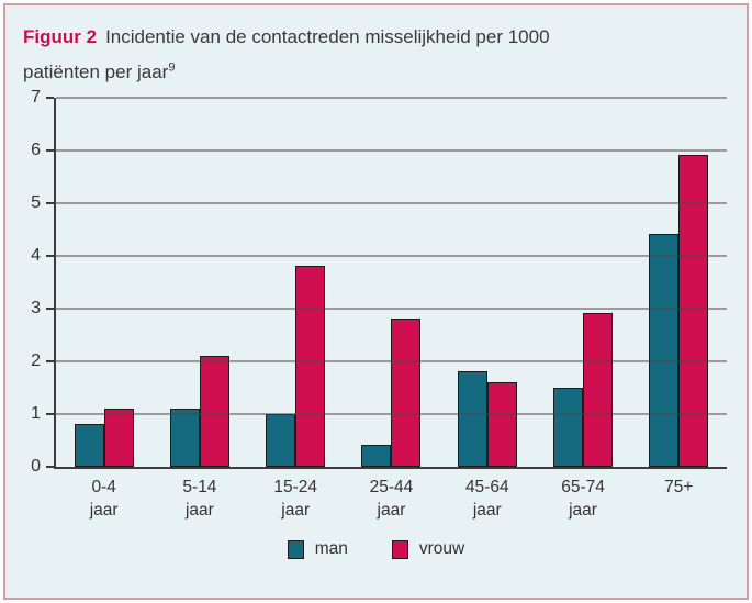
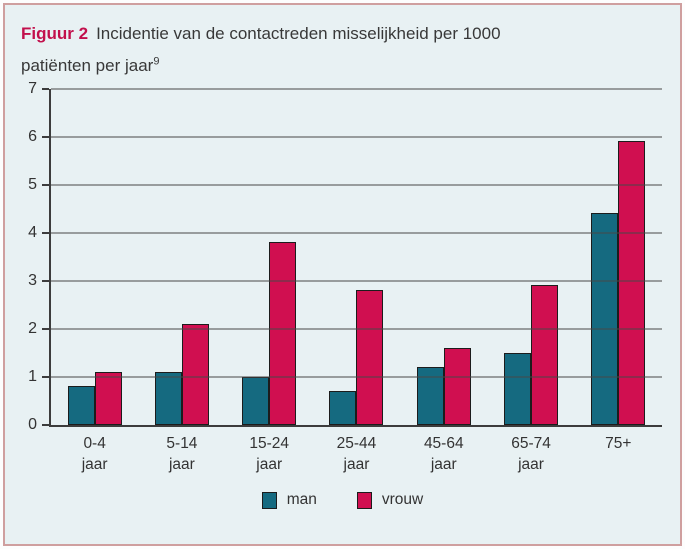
man/25-44 jaar: 0.4 -> 0.7
man/45-64 jaar: 1.8 -> 1.2
